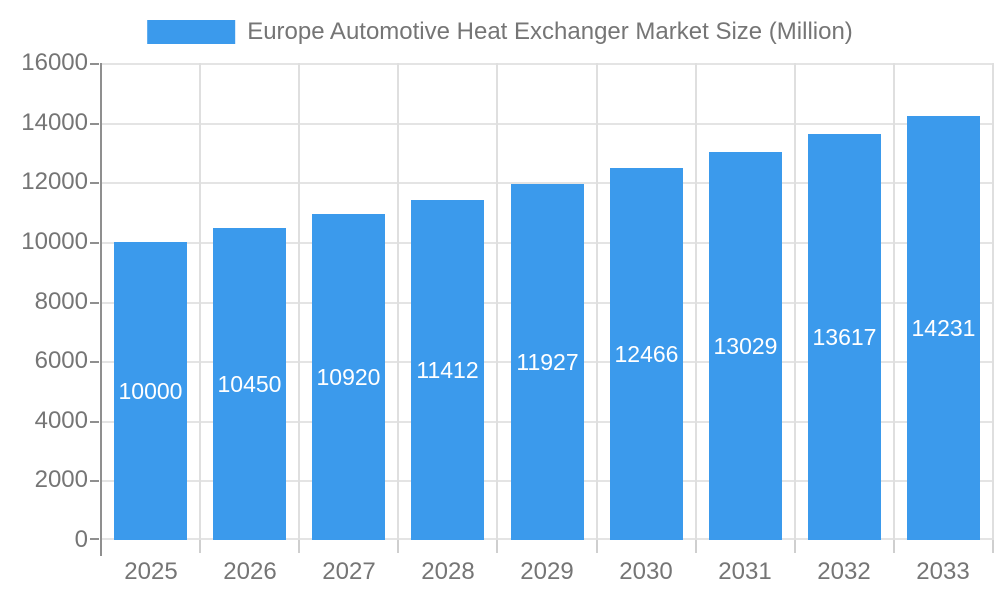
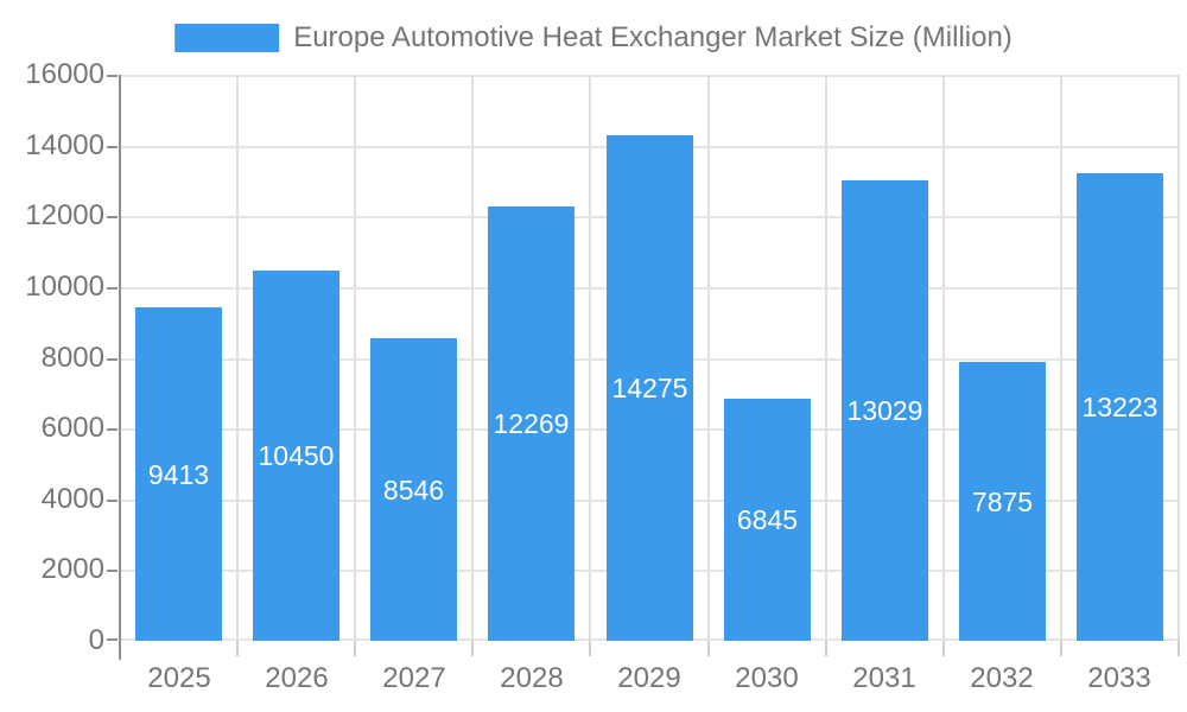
2025: 10000 -> 9413
2027: 10920 -> 8546
2028: 11412 -> 12269
2029: 11927 -> 14275
2030: 12466 -> 6845
2032: 13617 -> 7875
2033: 14231 -> 13223
